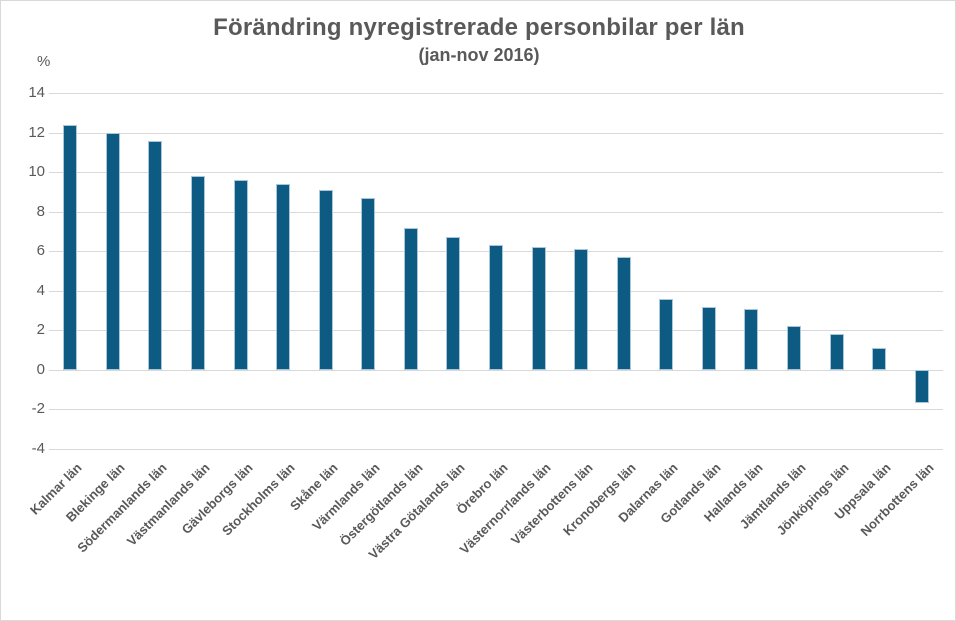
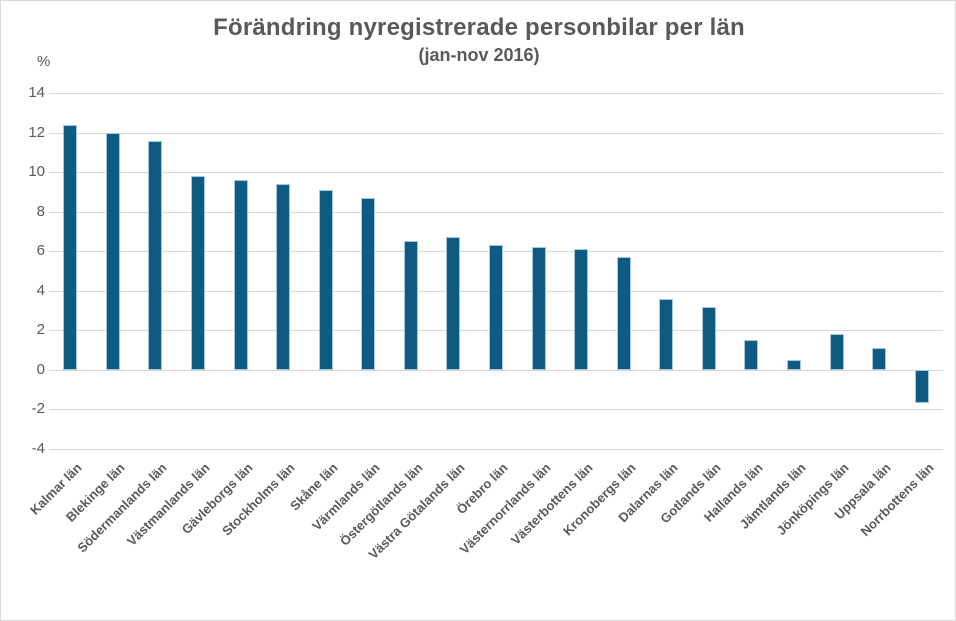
Östergötlands län: 7.2 -> 6.5
Hallands län: 3.1 -> 1.5
Jämtlands län: 2.2 -> 0.5
